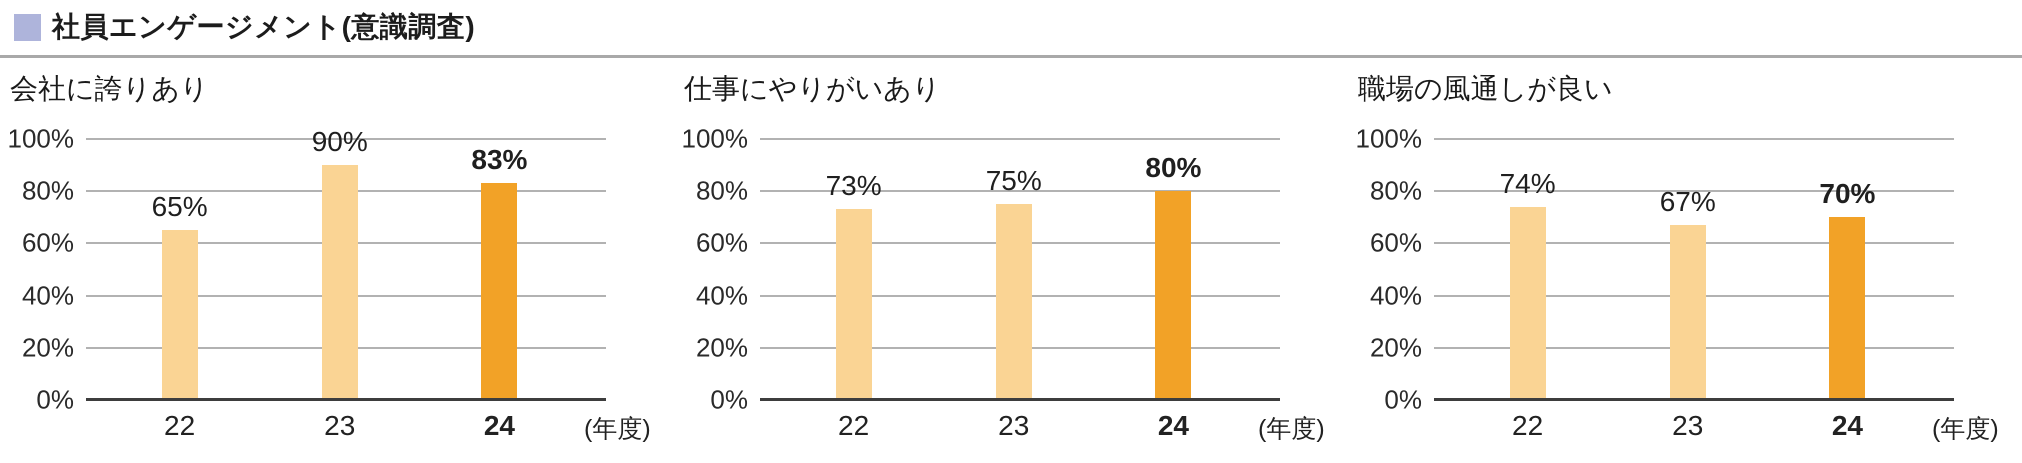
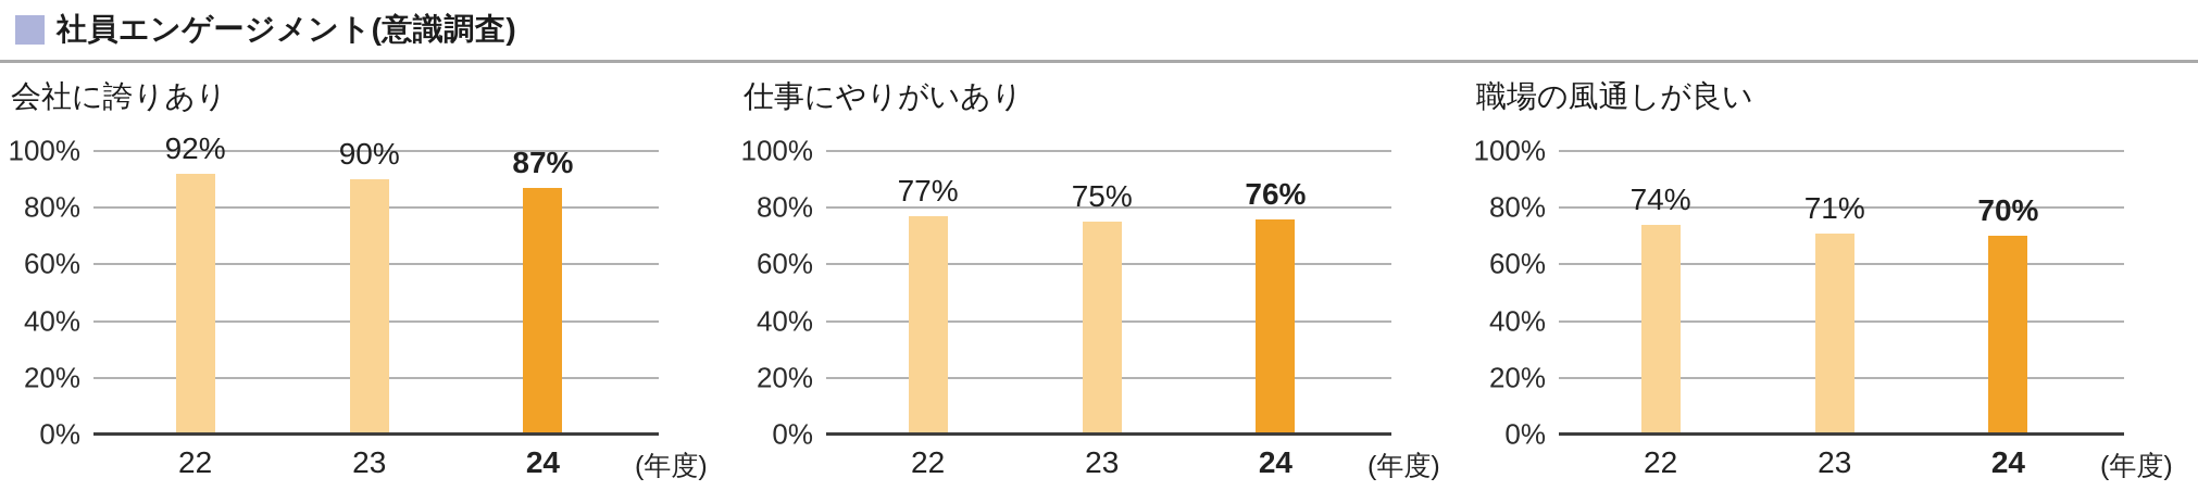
会社に誇りあり/22: 65% -> 92%
会社に誇りあり/24: 83% -> 87%
仕事にやりがいあり/22: 73% -> 77%
仕事にやりがいあり/24: 80% -> 76%
職場の風通しが良い/23: 67% -> 71%
